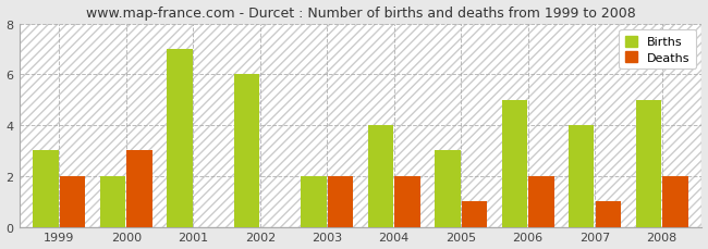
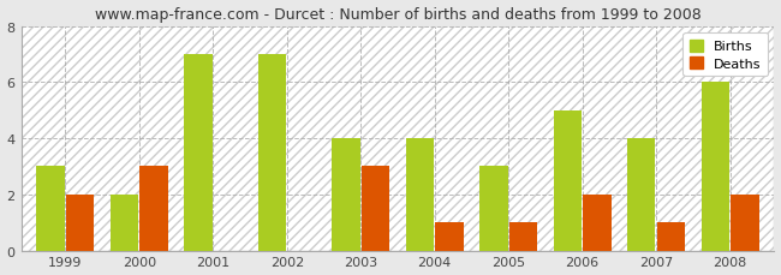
Births/2002: 6 -> 7
Births/2003: 2 -> 4
Deaths/2003: 2 -> 3
Deaths/2004: 2 -> 1
Births/2008: 5 -> 6
